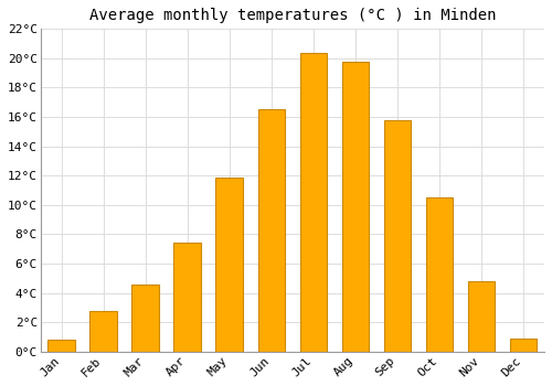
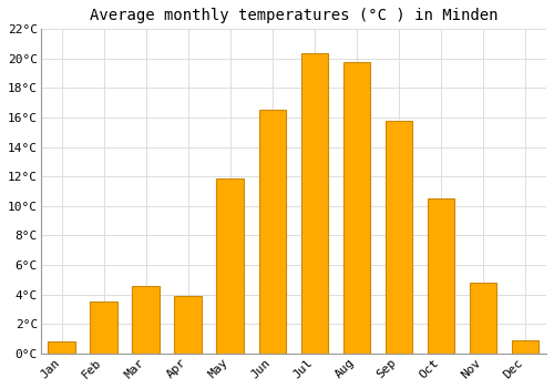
Feb: 2.8°C -> 3.5°C
Apr: 7.4°C -> 3.9°C
